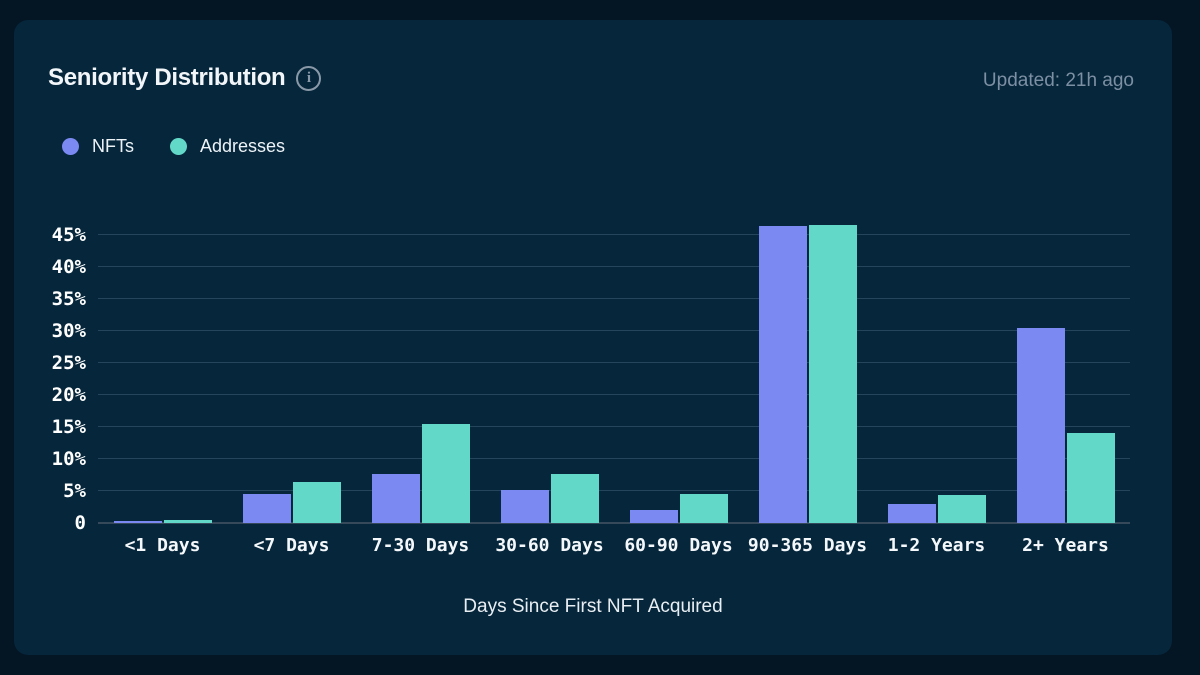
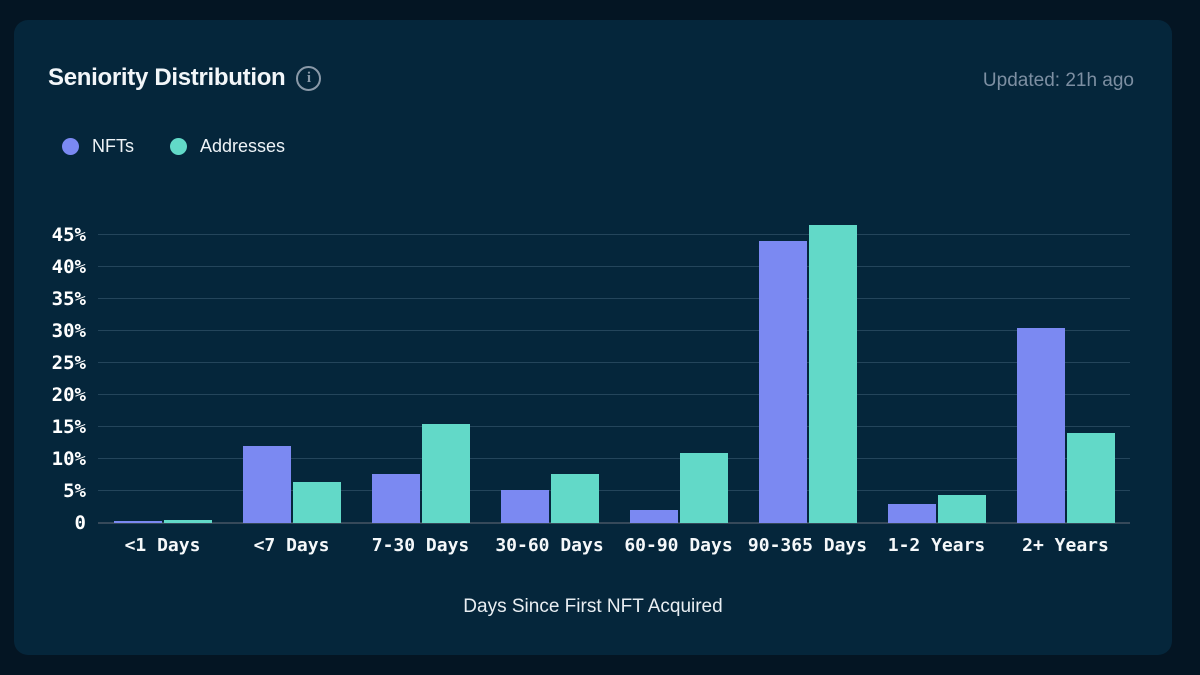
NFTs/<7 Days: 5% -> 12%
Addresses/60-90 Days: 4% -> 11%
NFTs/90-365 Days: 46% -> 44%
